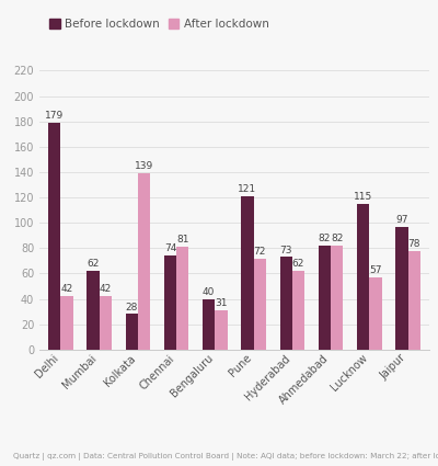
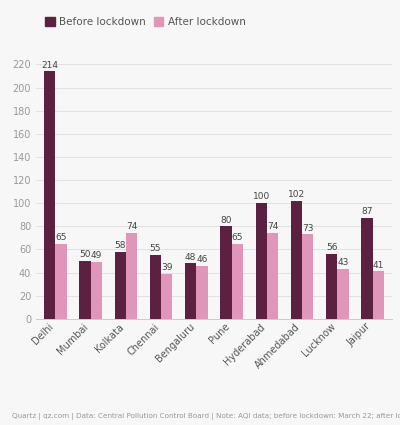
Before lockdown/Delhi: 179 -> 214
After lockdown/Delhi: 42 -> 65
Before lockdown/Mumbai: 62 -> 50
After lockdown/Mumbai: 42 -> 49
Before lockdown/Kolkata: 28 -> 58
After lockdown/Kolkata: 139 -> 74
Before lockdown/Chennai: 74 -> 55
After lockdown/Chennai: 81 -> 39
Before lockdown/Bengaluru: 40 -> 48
After lockdown/Bengaluru: 31 -> 46
Before lockdown/Pune: 121 -> 80
After lockdown/Pune: 72 -> 65
Before lockdown/Hyderabad: 73 -> 100
After lockdown/Hyderabad: 62 -> 74
Before lockdown/Ahmedabad: 82 -> 102
After lockdown/Ahmedabad: 82 -> 73
Before lockdown/Lucknow: 115 -> 56
After lockdown/Lucknow: 57 -> 43
Before lockdown/Jaipur: 97 -> 87
After lockdown/Jaipur: 78 -> 41
